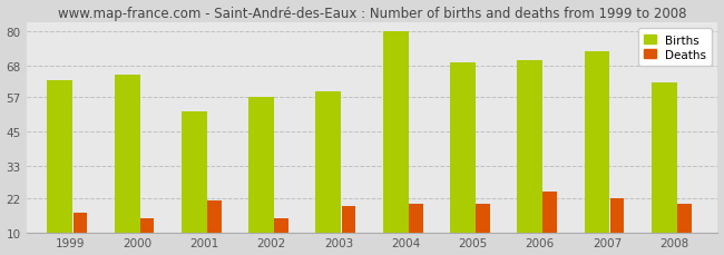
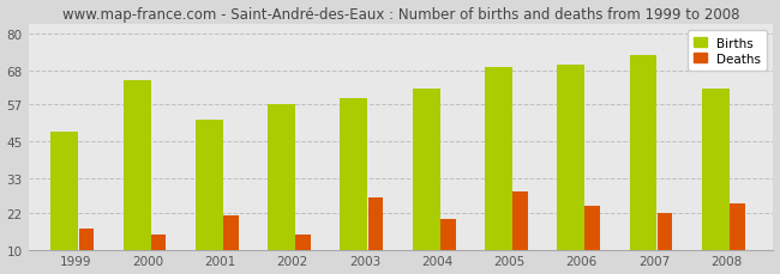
Births/1999: 63 -> 48
Deaths/2003: 19 -> 27
Births/2004: 80 -> 62
Deaths/2005: 20 -> 29
Deaths/2008: 20 -> 25
